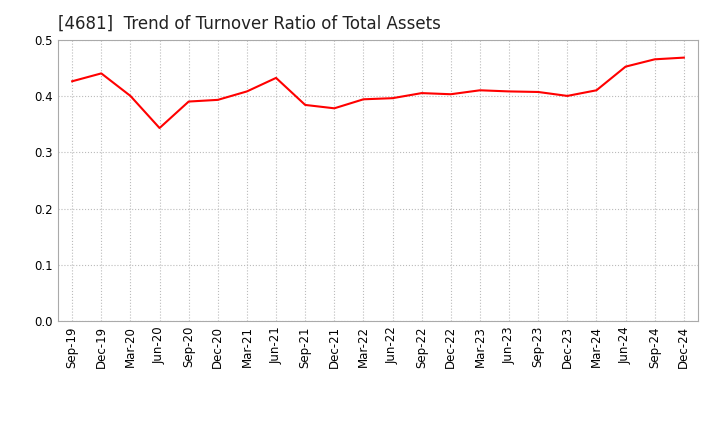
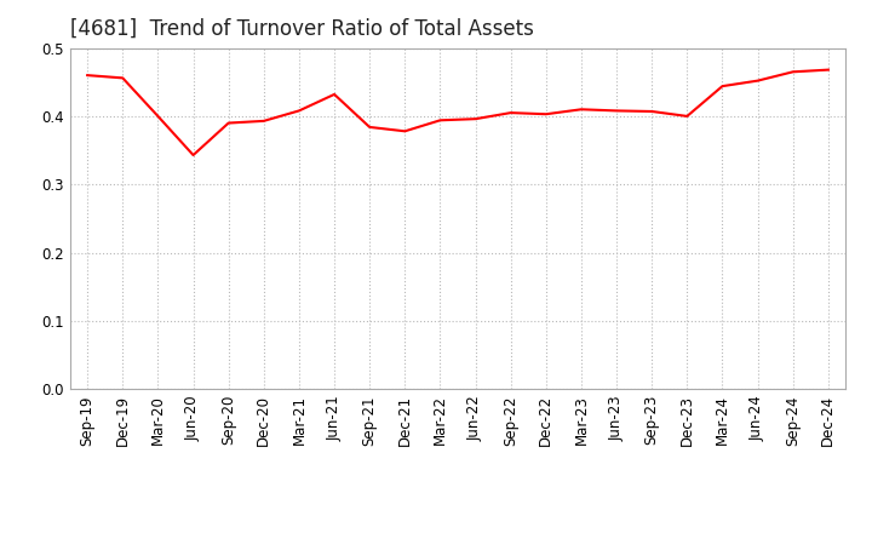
Sep-19: 0.426 -> 0.460
Dec-19: 0.440 -> 0.456
Mar-24: 0.410 -> 0.444
